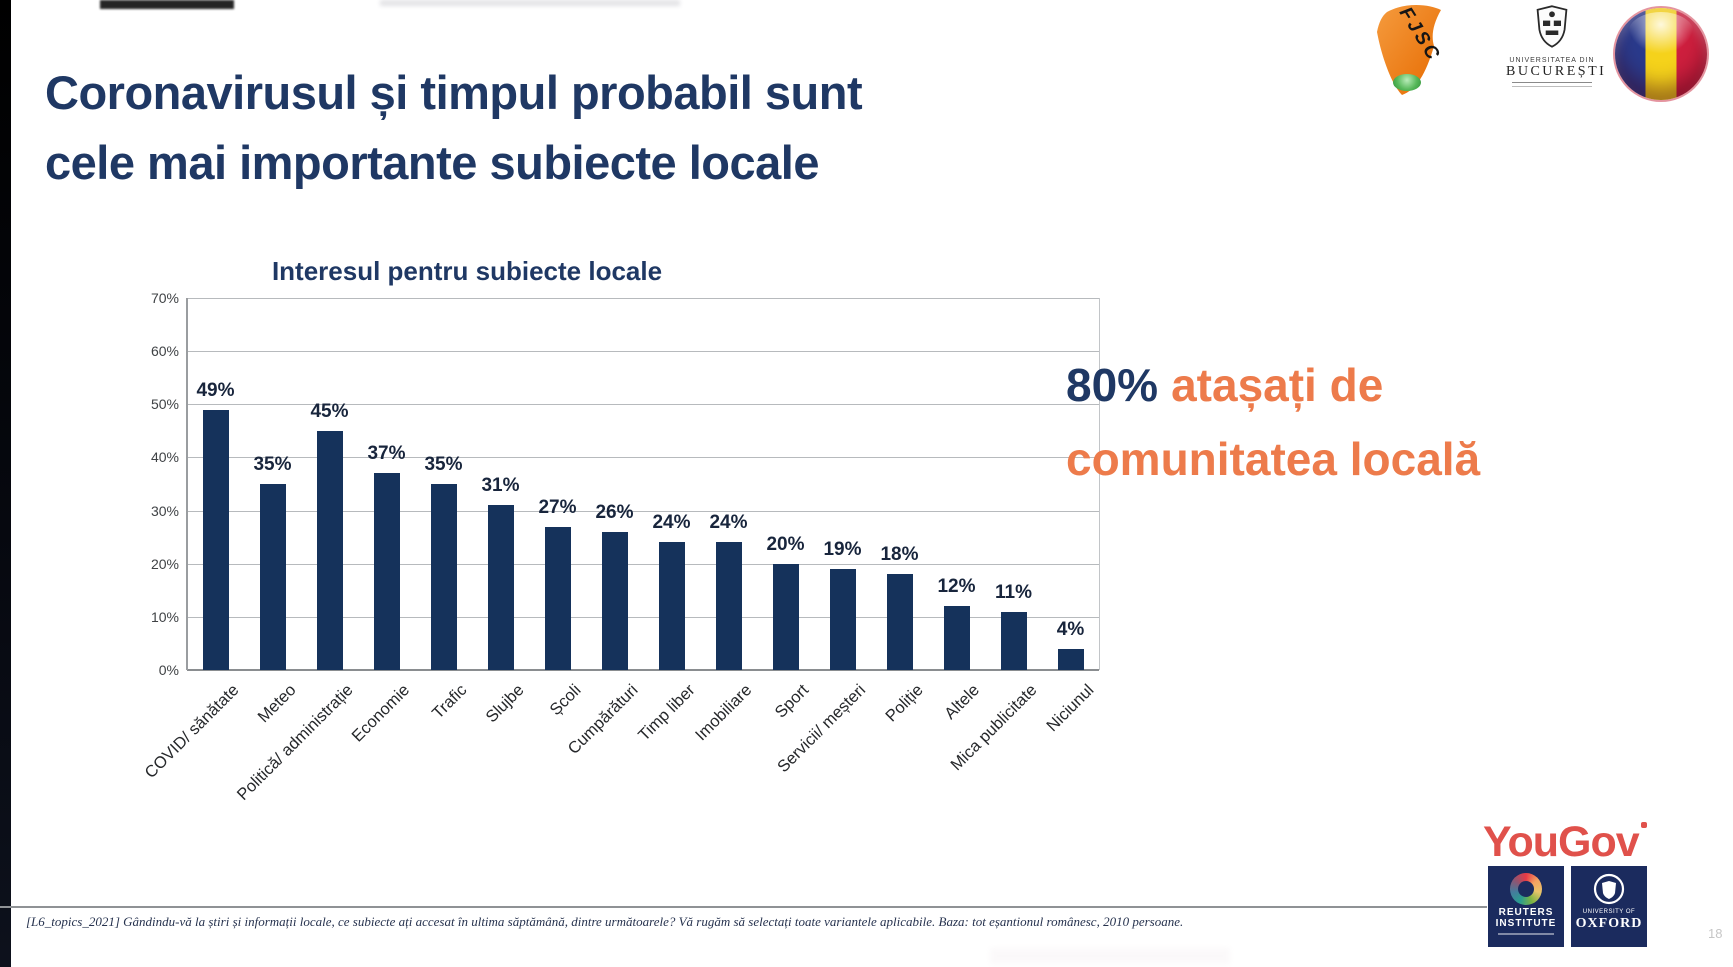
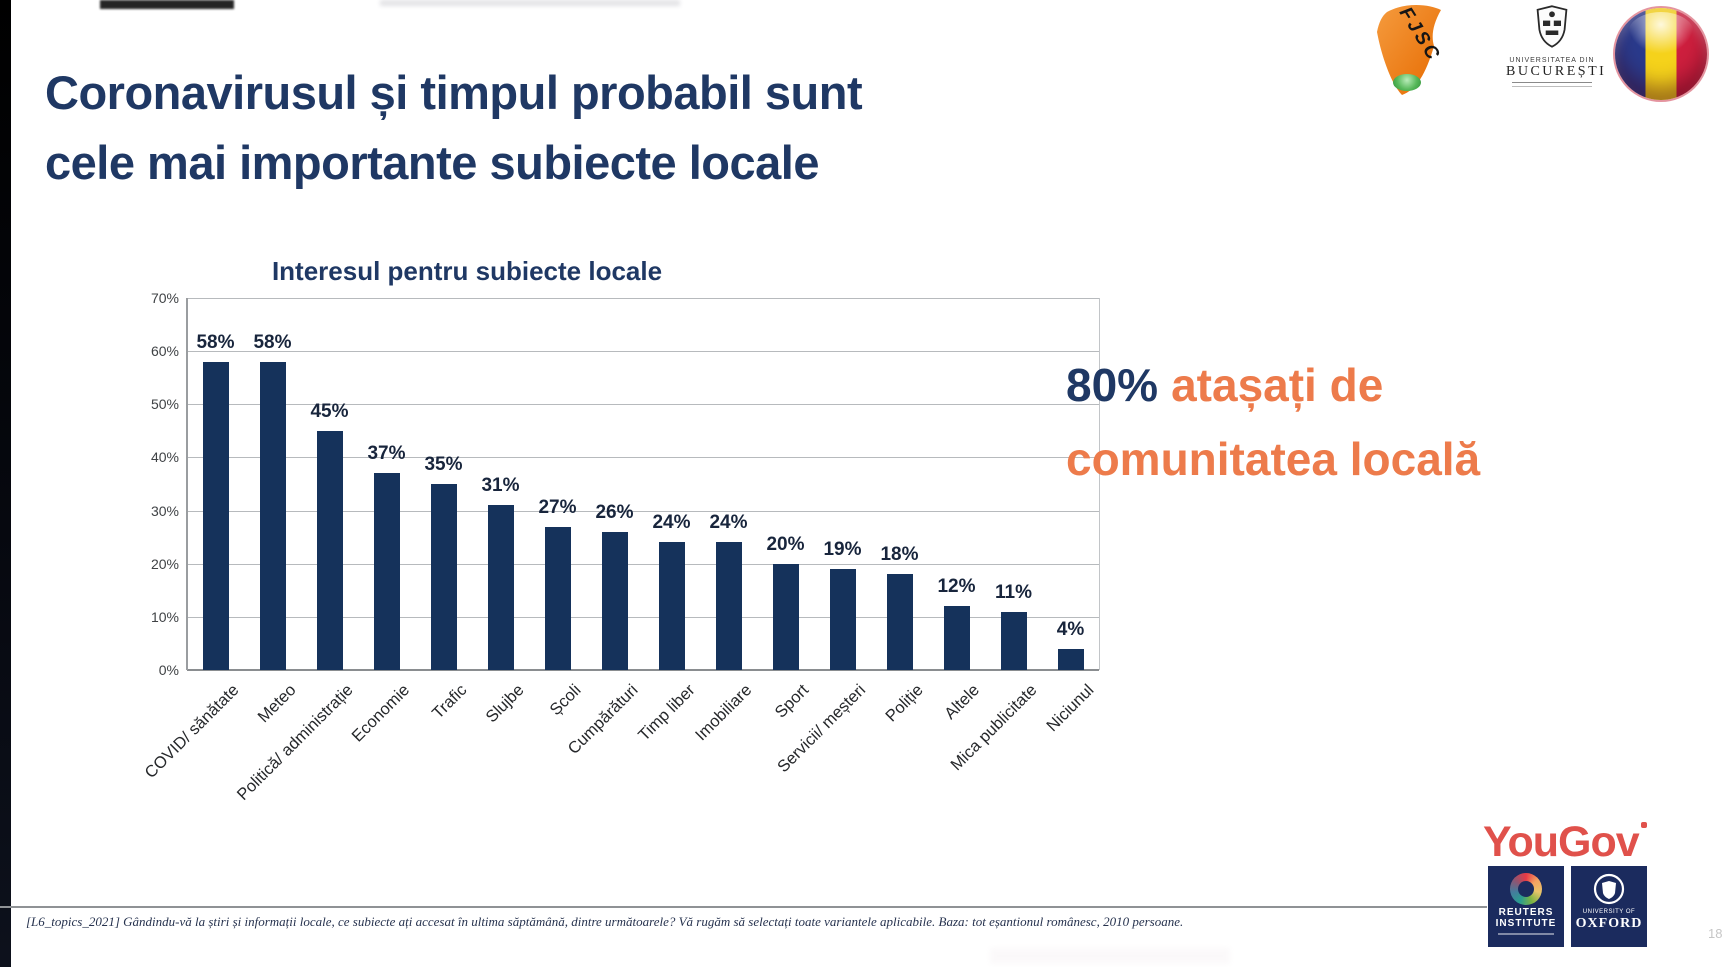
COVID/ sănătate: 49% -> 58%
Meteo: 35% -> 58%
